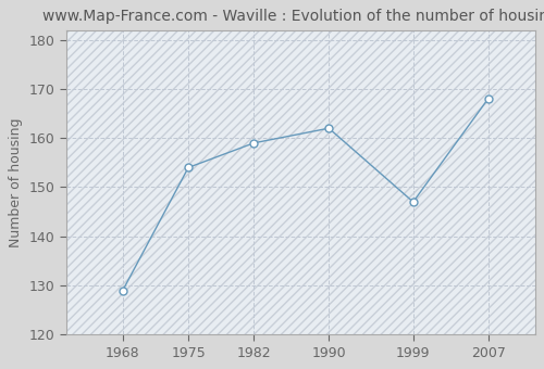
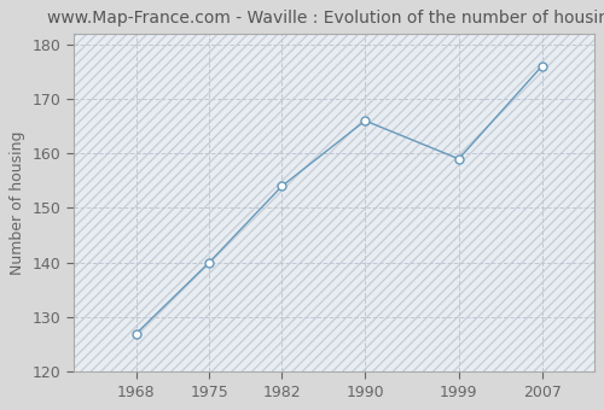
1968: 129 -> 127
1975: 154 -> 140
1982: 159 -> 154
1990: 162 -> 166
1999: 147 -> 159
2007: 168 -> 176
